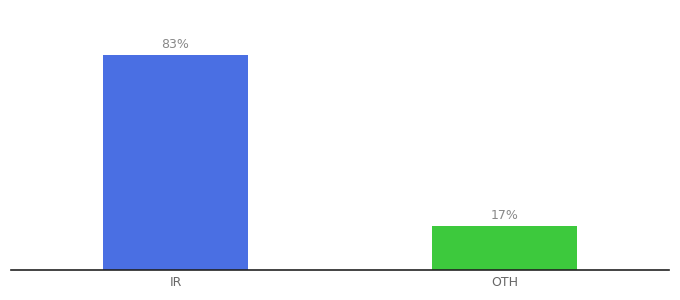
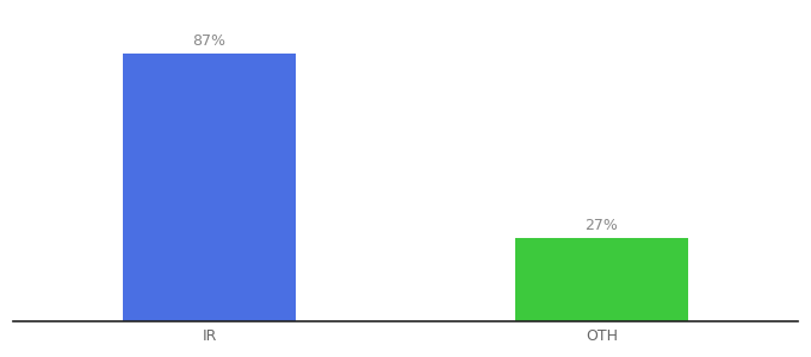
IR: 83% -> 87%
OTH: 17% -> 27%
